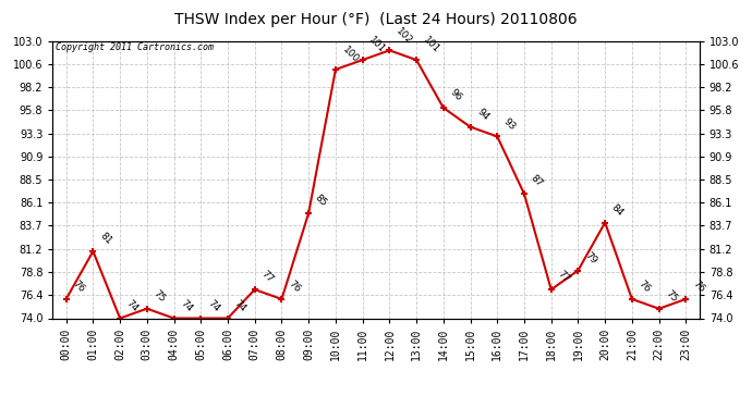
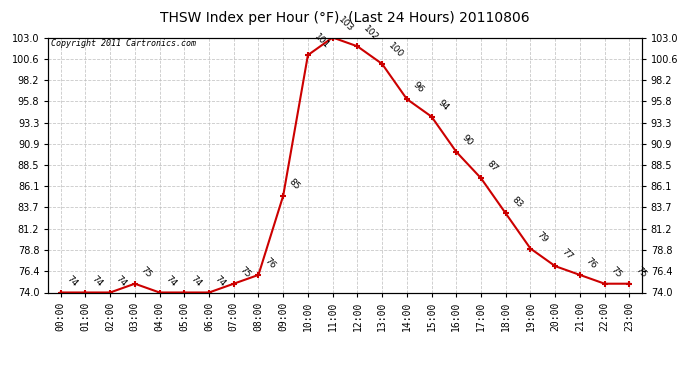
00:00: 76 -> 74
01:00: 81 -> 74
07:00: 77 -> 75
10:00: 100 -> 101
11:00: 101 -> 103
13:00: 101 -> 100
16:00: 93 -> 90
18:00: 77 -> 83
20:00: 84 -> 77
23:00: 76 -> 75
